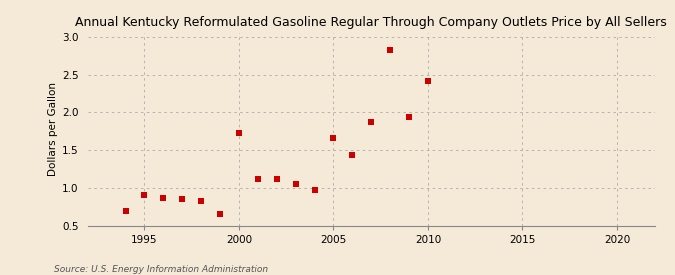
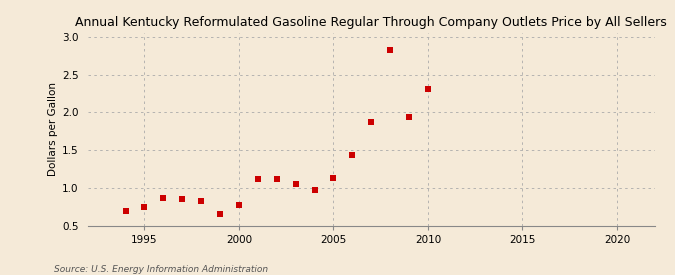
1995: 0.90 -> 0.75
2000: 1.72 -> 0.77
2005: 1.66 -> 1.13
2010: 2.42 -> 2.31
